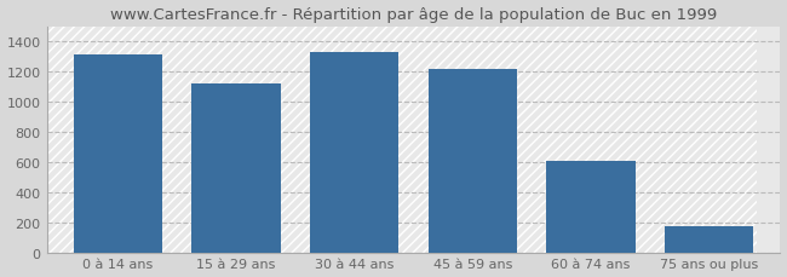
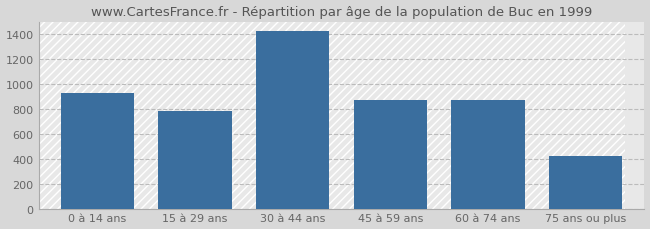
0 à 14 ans: 1320 -> 930
15 à 29 ans: 1120 -> 780
30 à 44 ans: 1330 -> 1420
45 à 59 ans: 1220 -> 870
60 à 74 ans: 610 -> 870
75 ans ou plus: 180 -> 420
